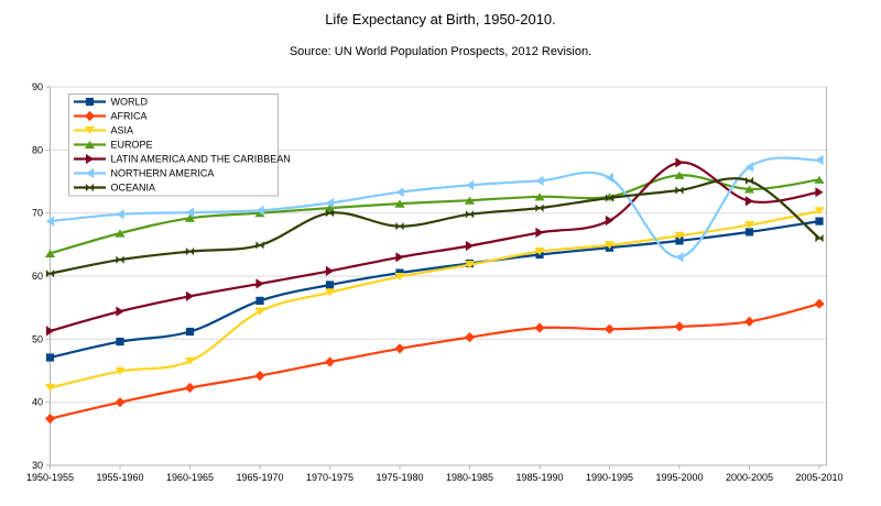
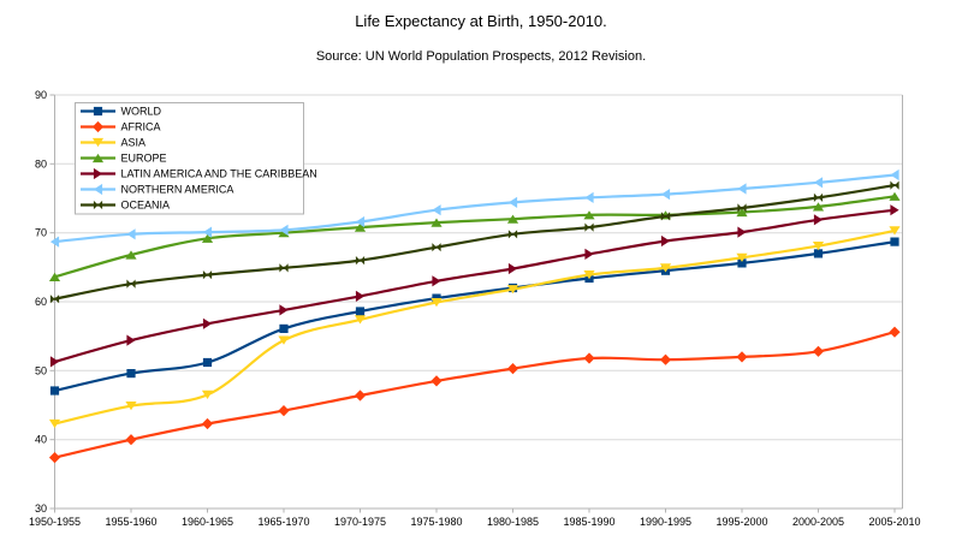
OCEANIA/1970-1975: 70 -> 66
EUROPE/1995-2000: 76 -> 73
LATIN AMERICA AND THE CARIBBEAN/1995-2000: 78 -> 70
NORTHERN AMERICA/1995-2000: 63 -> 76
OCEANIA/2005-2010: 66 -> 77
